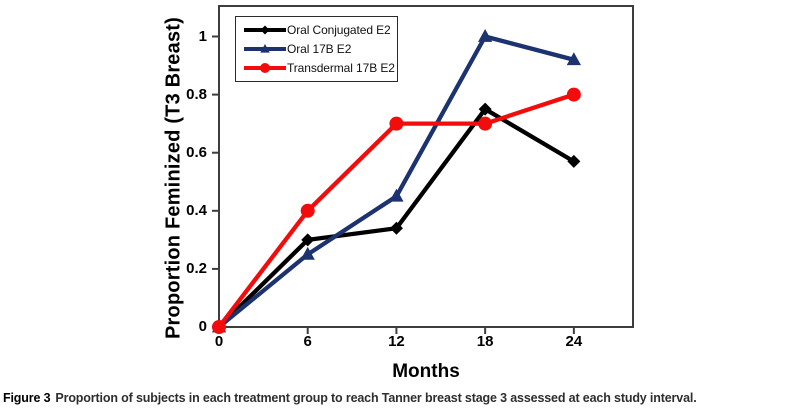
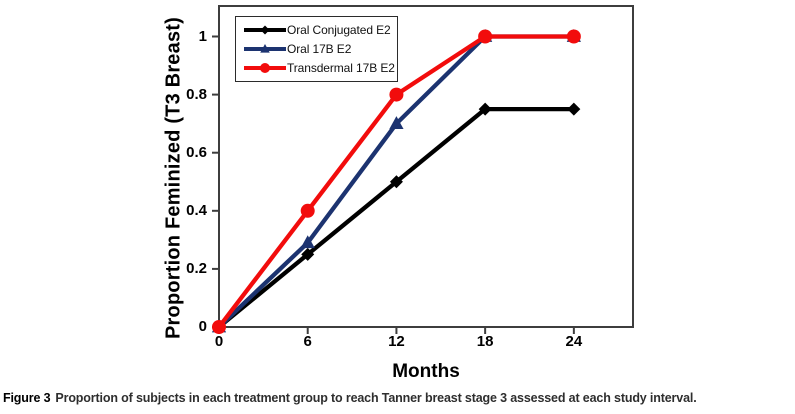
Oral Conjugated E2/6: 0.30 -> 0.25
Oral 17B E2/6: 0.25 -> 0.29
Oral Conjugated E2/12: 0.34 -> 0.50
Oral 17B E2/12: 0.45 -> 0.70
Transdermal 17B E2/12: 0.7 -> 0.8
Transdermal 17B E2/18: 0.7 -> 1.0
Oral Conjugated E2/24: 0.57 -> 0.75
Oral 17B E2/24: 0.92 -> 1.00
Transdermal 17B E2/24: 0.8 -> 1.0
